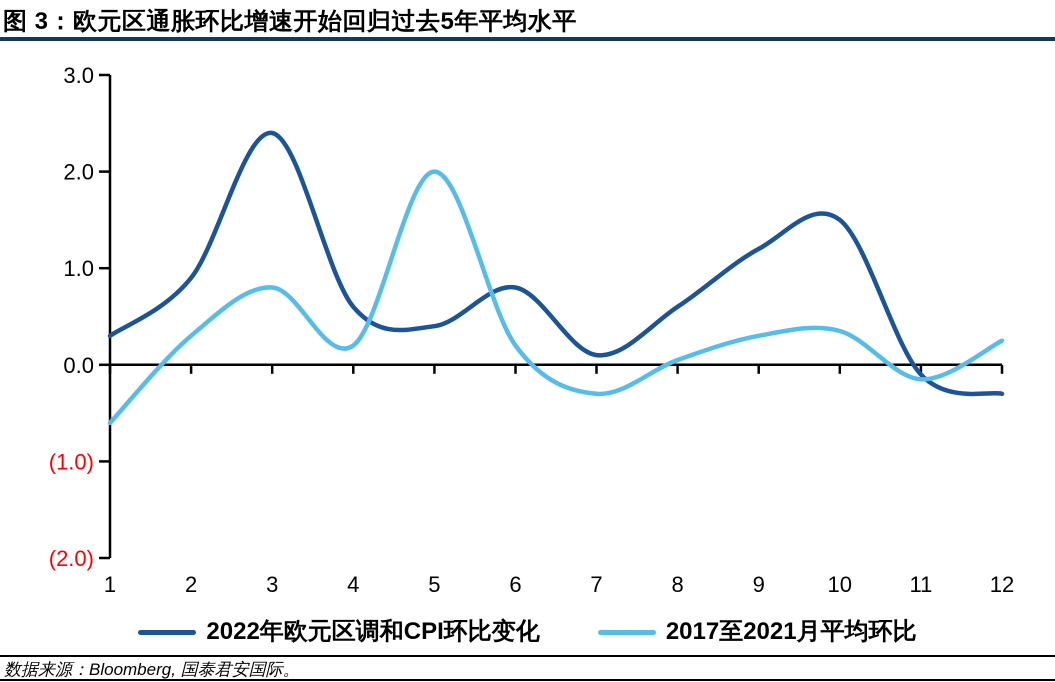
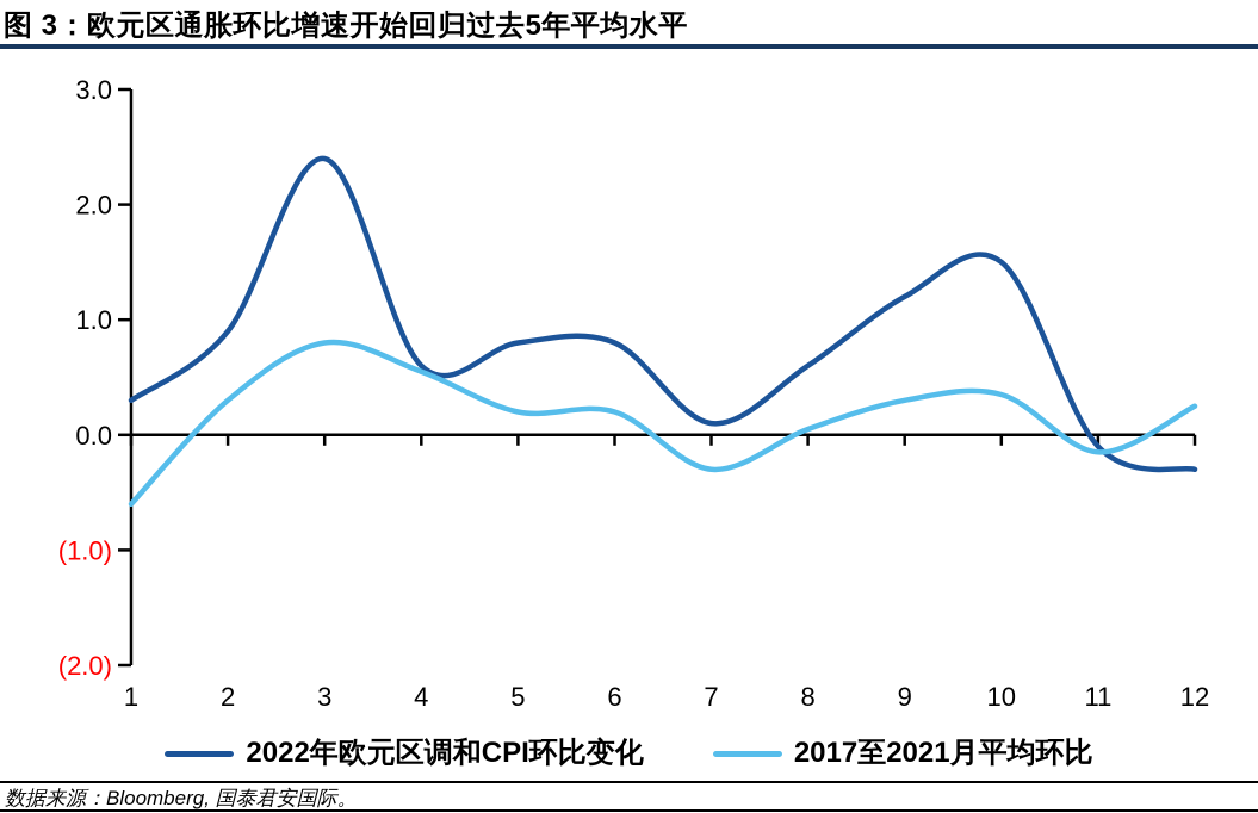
2017至2021月平均环比/4: 0.2 -> 0.6
2022年欧元区调和CPI环比变化/5: 0.4 -> 0.8
2017至2021月平均环比/5: 2.0 -> 0.2
